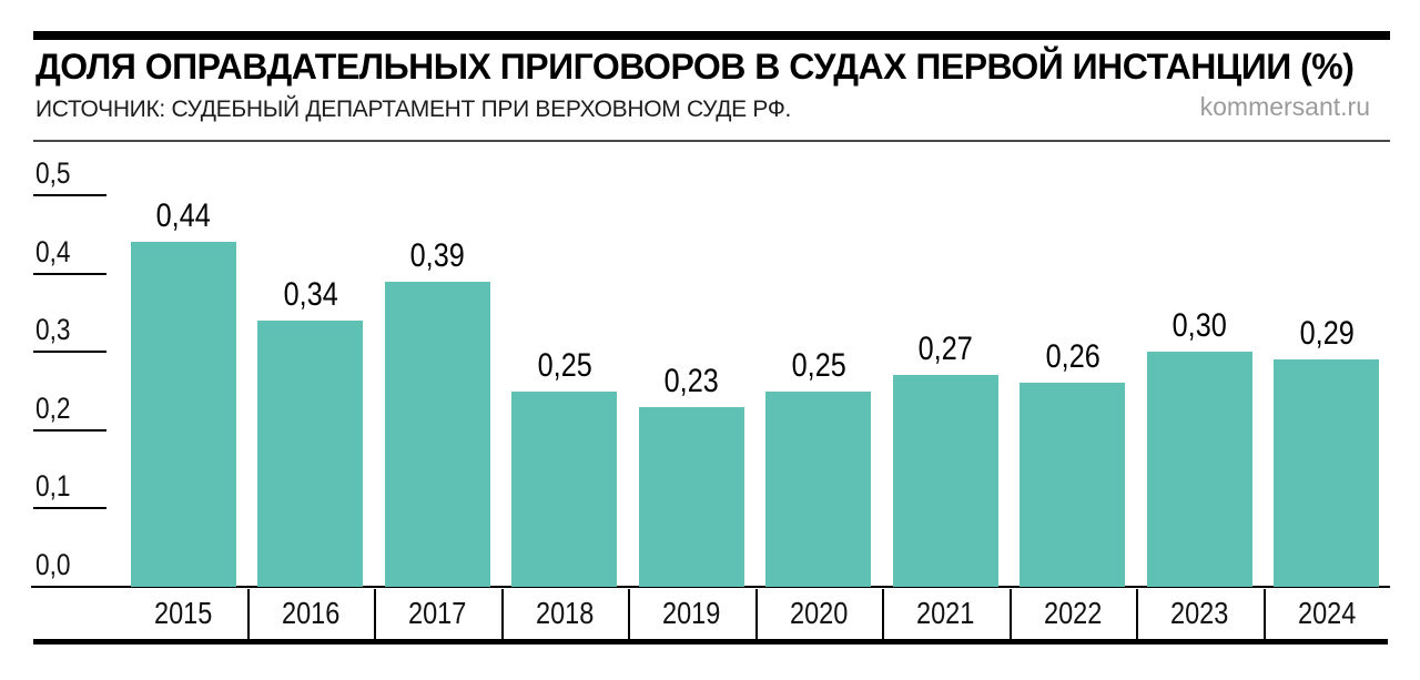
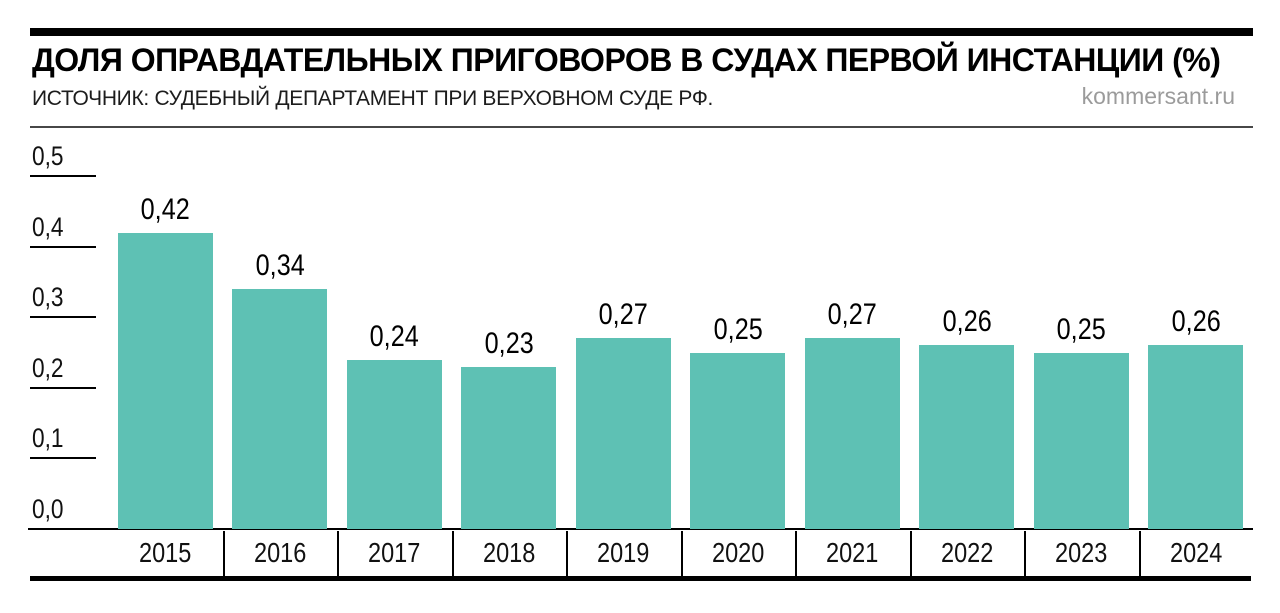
2015: 0,44 -> 0,42
2017: 0,39 -> 0,24
2018: 0,25 -> 0,23
2019: 0,23 -> 0,27
2023: 0,30 -> 0,25
2024: 0,29 -> 0,26
